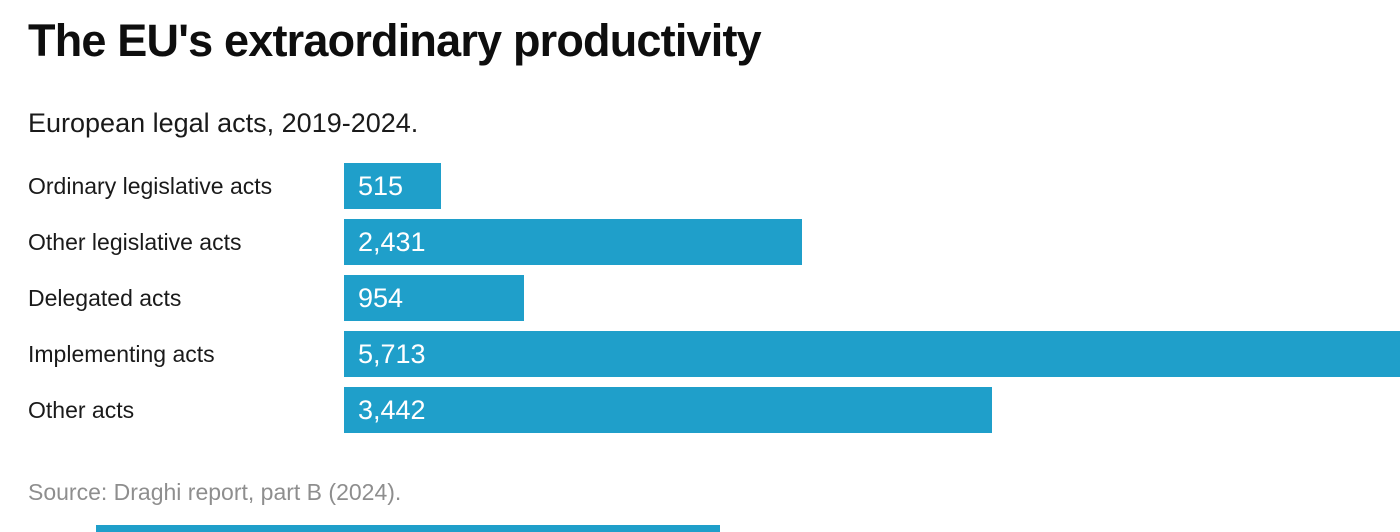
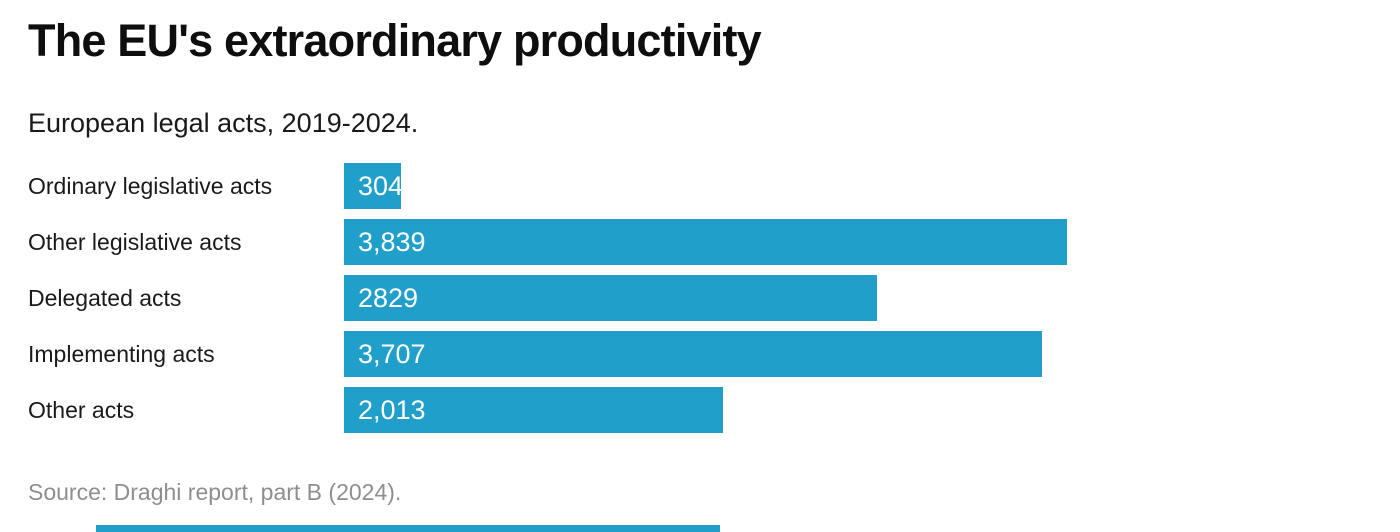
Ordinary legislative acts: 515 -> 304
Other legislative acts: 2,431 -> 3,839
Delegated acts: 954 -> 2829
Implementing acts: 5,713 -> 3,707
Other acts: 3,442 -> 2,013
